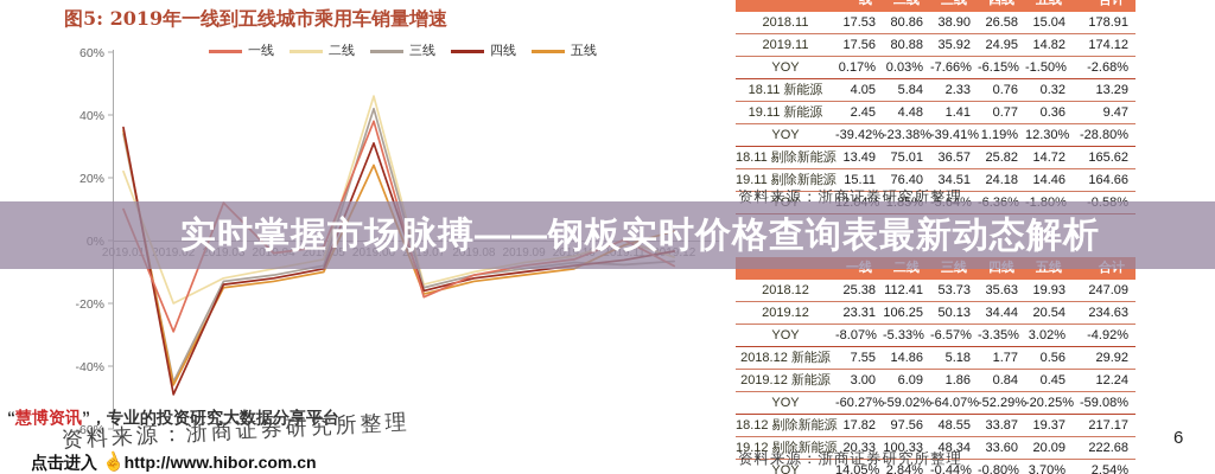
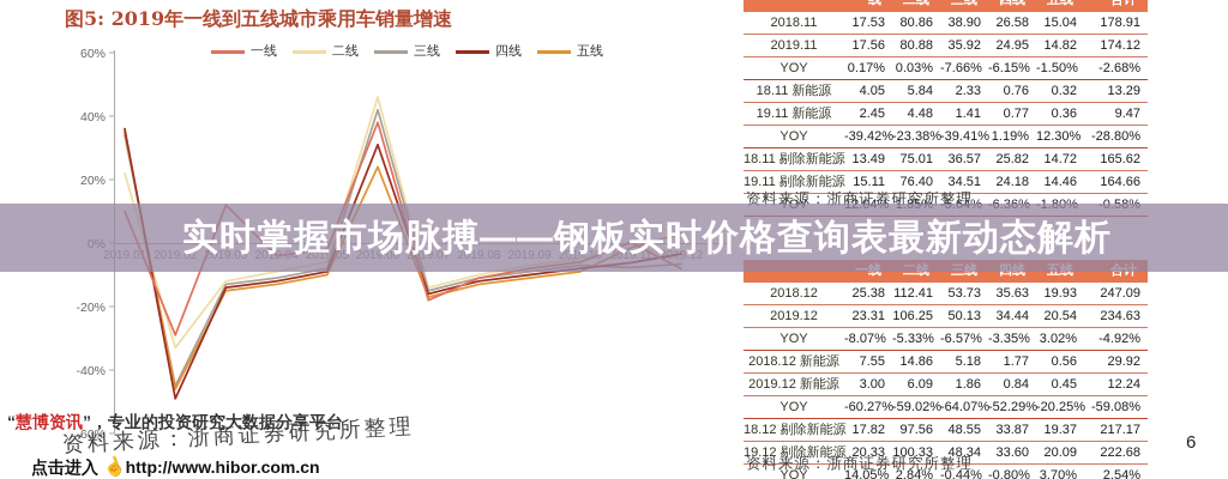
二线/2019.02: -20% -> -33%
